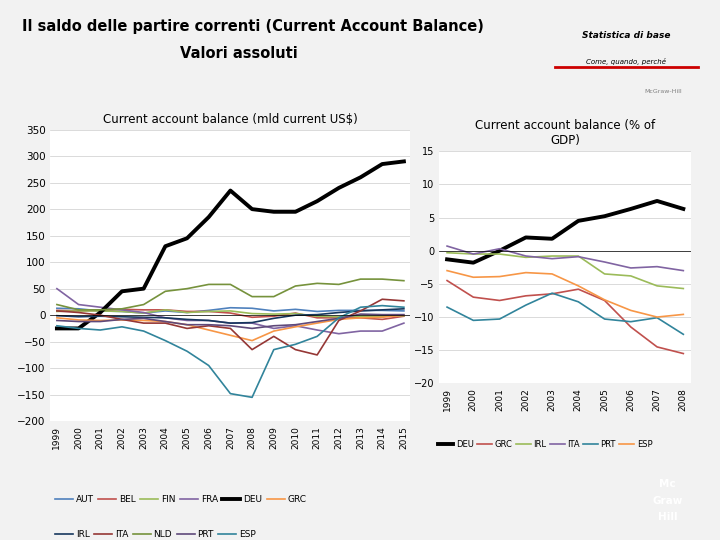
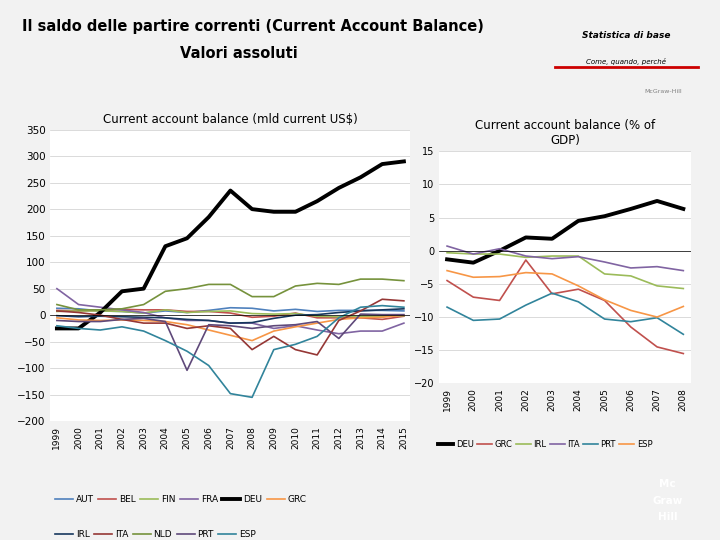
Current account balance (mld current US$)/PRT/2005: -18 -> -104
Current account balance (mld current US$)/PRT/2012: -6 -> -44
Current account balance (% of GDP)/GRC/2002: -6.8 -> -1.4
Current account balance (% of GDP)/ESP/2008: -9.6 -> -8.4
